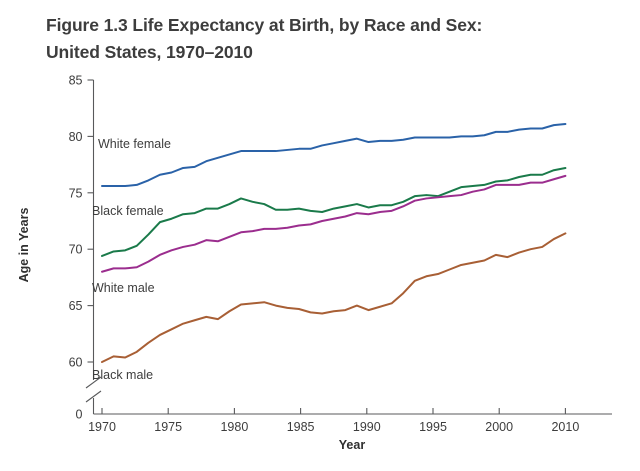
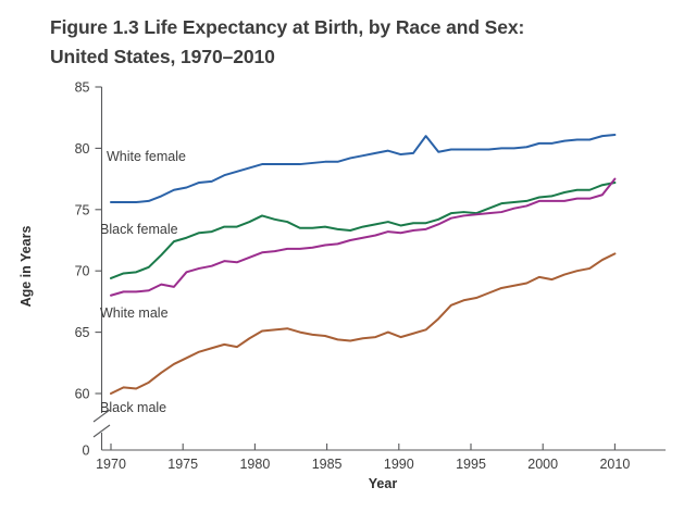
White male/1975: 69.5 -> 68.7
White female/1995: 79.6 -> 81.0
White male/2010: 76.5 -> 77.5
